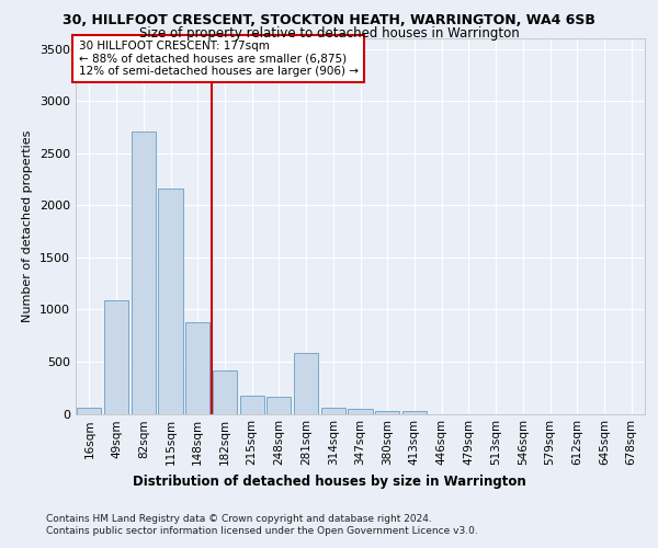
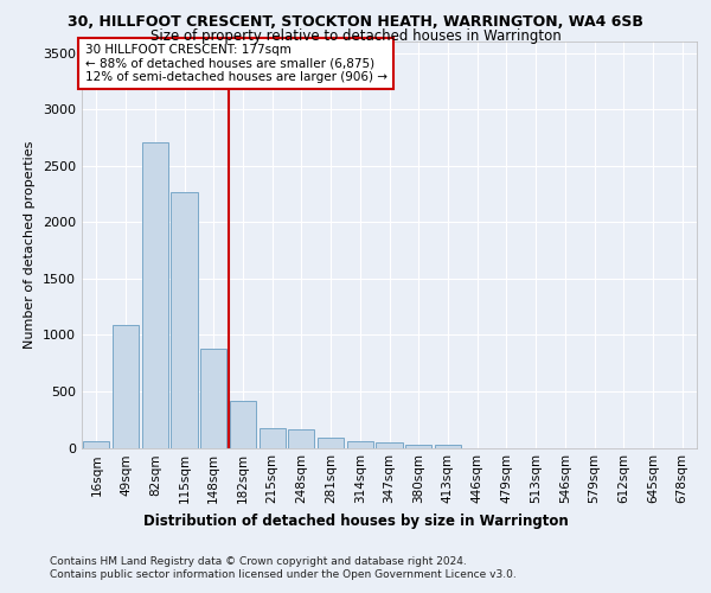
115sqm: 2160 -> 2270
281sqm: 580 -> 90
